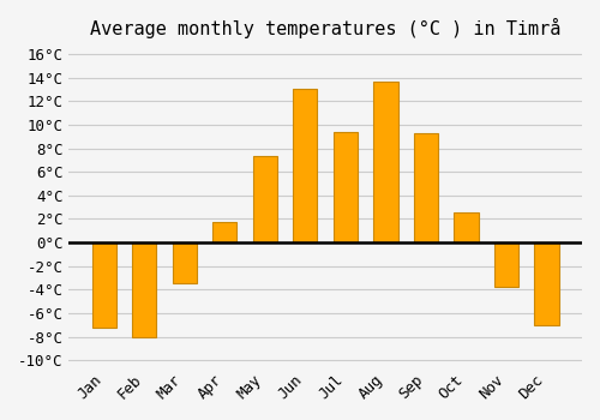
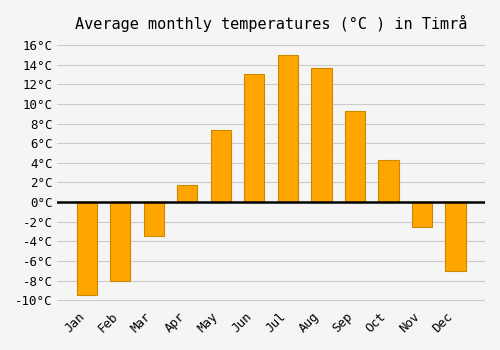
Jan: -7.2°C -> -9.5°C
Jul: 9.4°C -> 15.0°C
Oct: 2.6°C -> 4.3°C
Nov: -3.8°C -> -2.5°C
